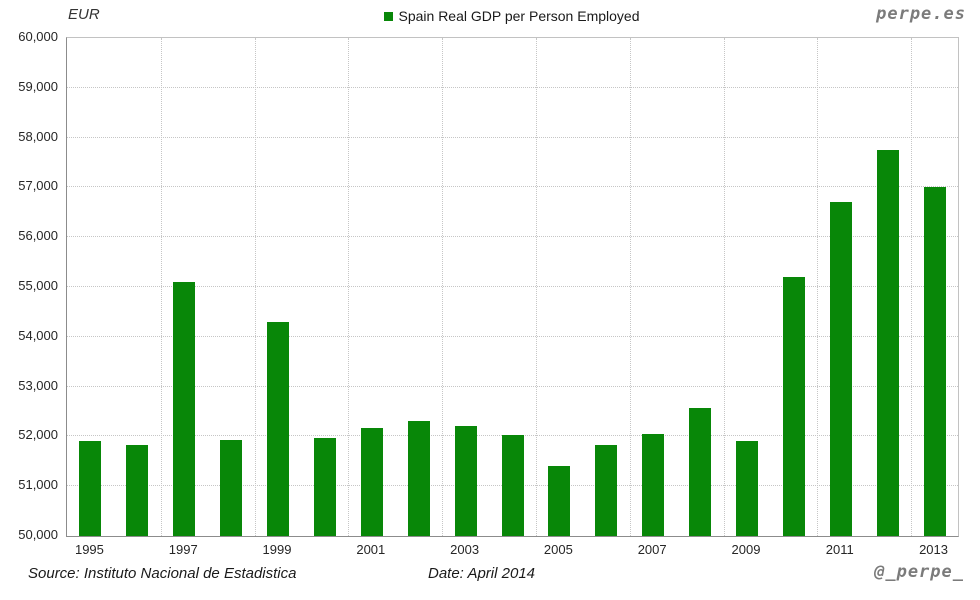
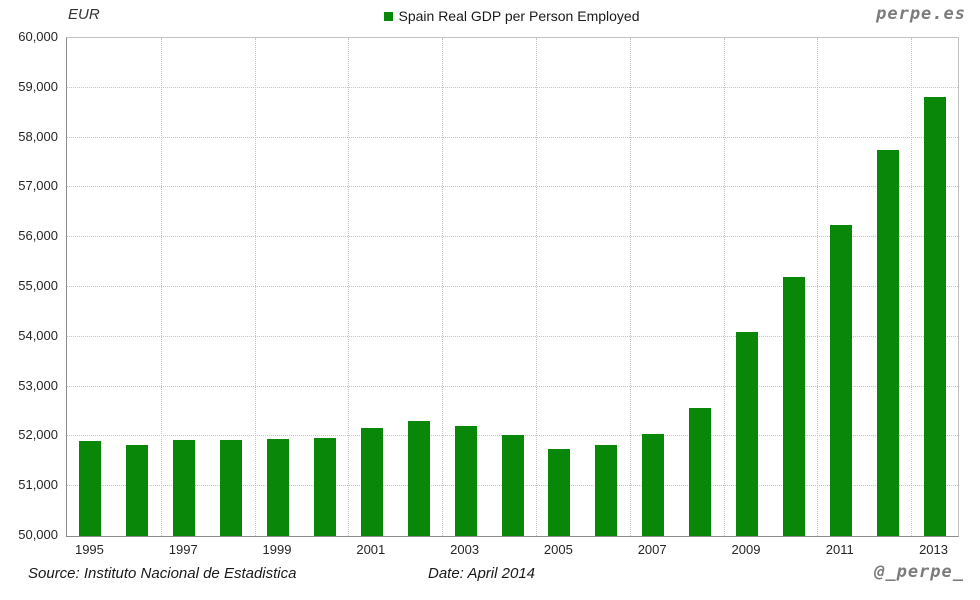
1997: 55100 -> 51900
1999: 54300 -> 51900
2005: 51400 -> 51700
2009: 51900 -> 54100
2011: 56700 -> 56200
2013: 57000 -> 58800
